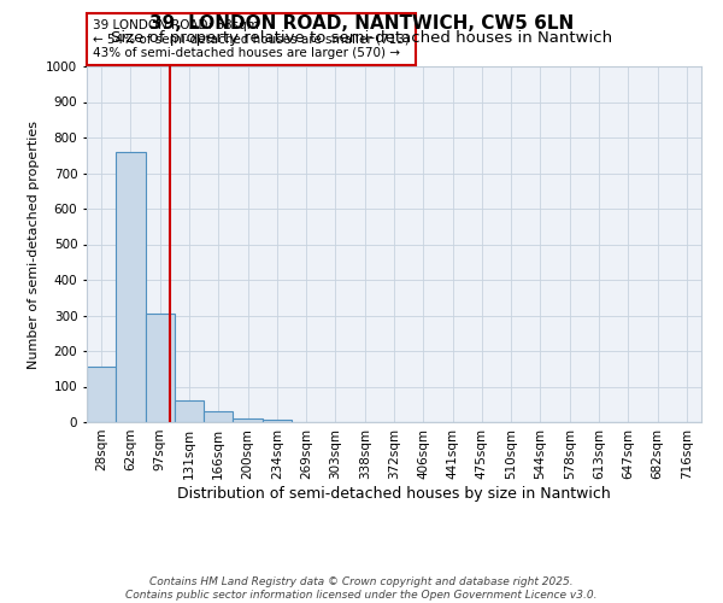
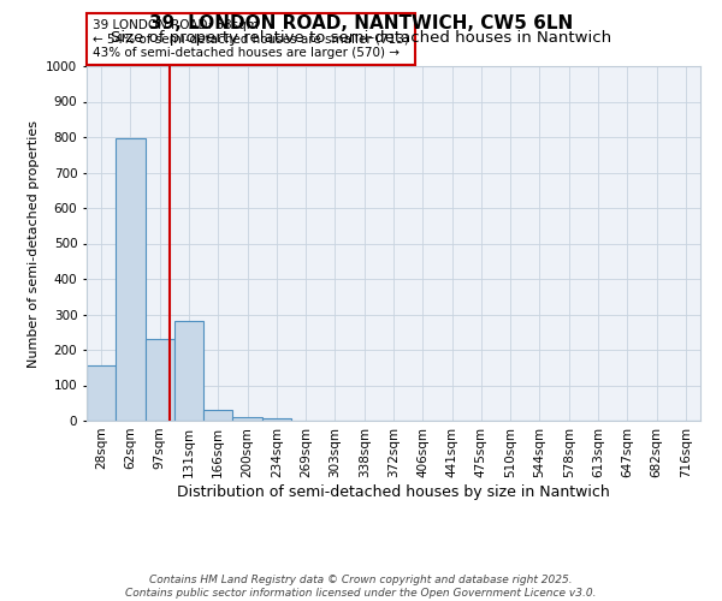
62sqm: 760 -> 795
97sqm: 305 -> 230
131sqm: 60 -> 280
